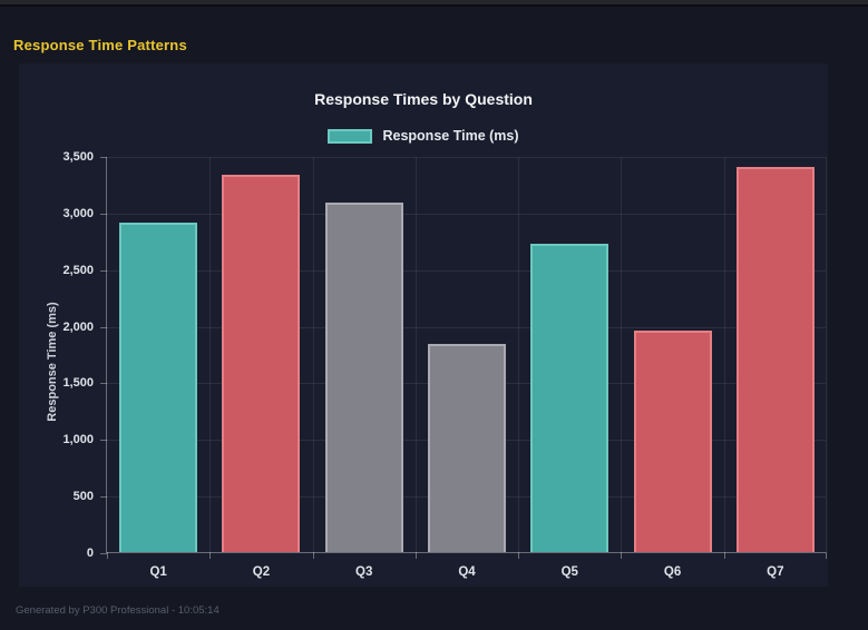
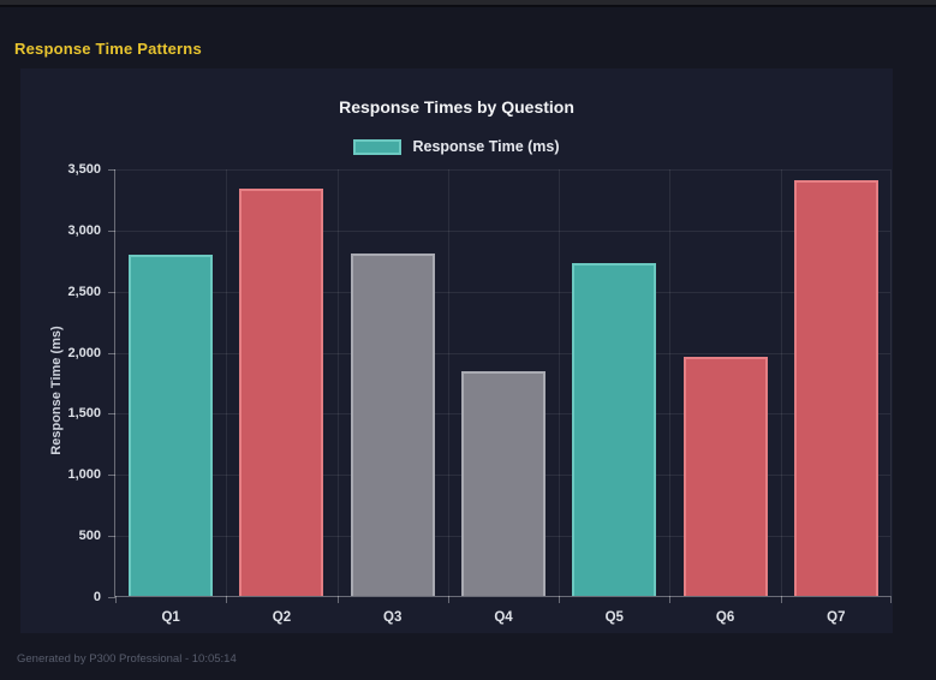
Q1: 2910 -> 2790
Q3: 3090 -> 2800
